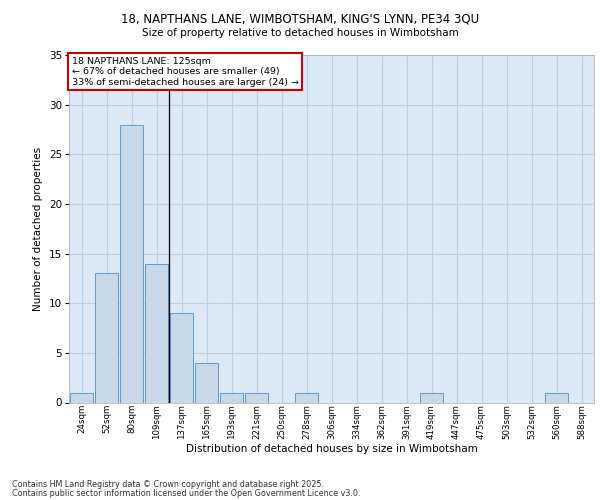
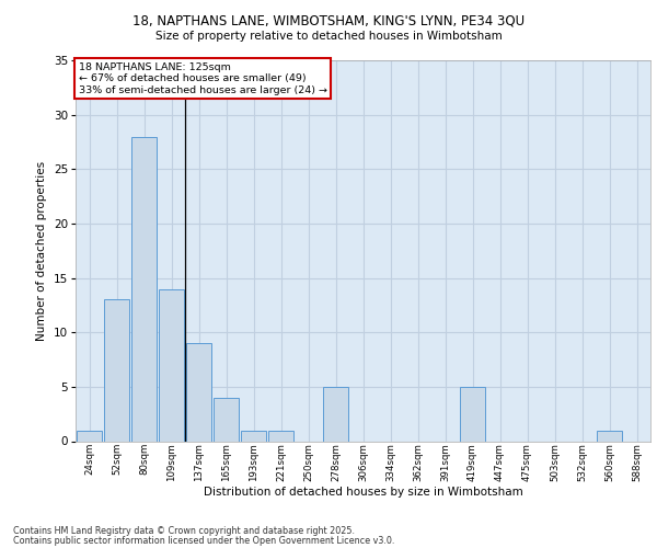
278sqm: 1 -> 5
419sqm: 1 -> 5
